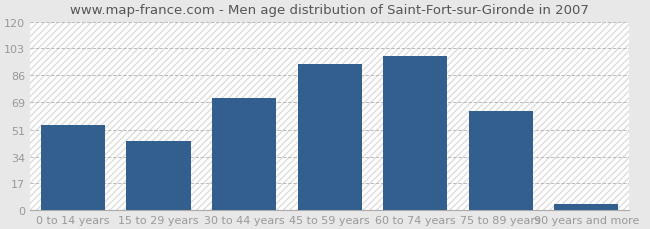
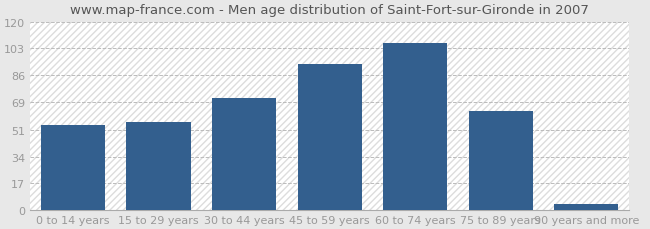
15 to 29 years: 44 -> 56
60 to 74 years: 98 -> 106
